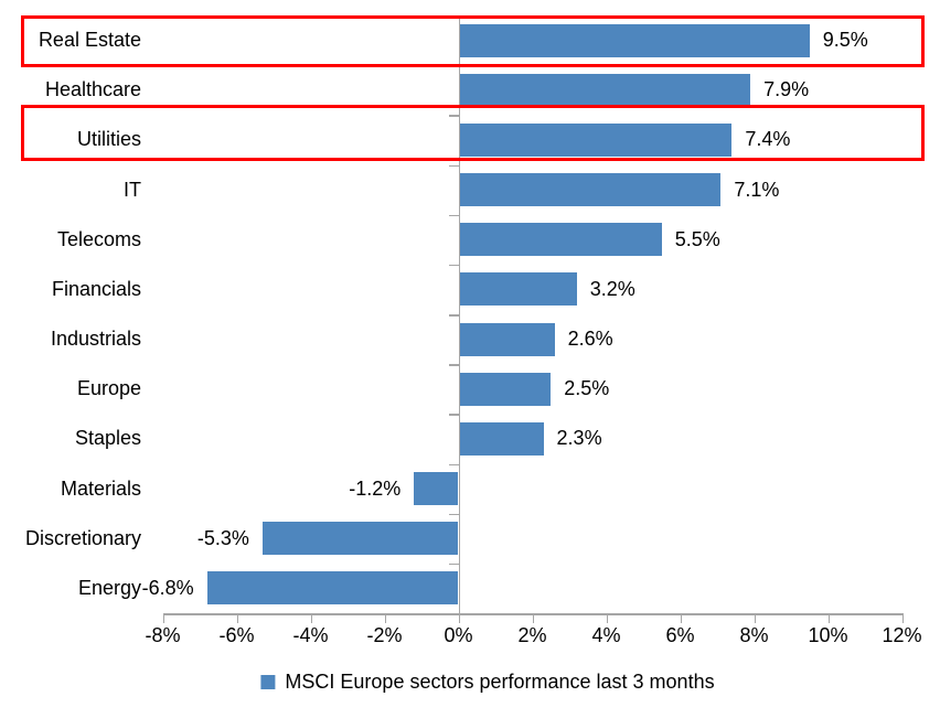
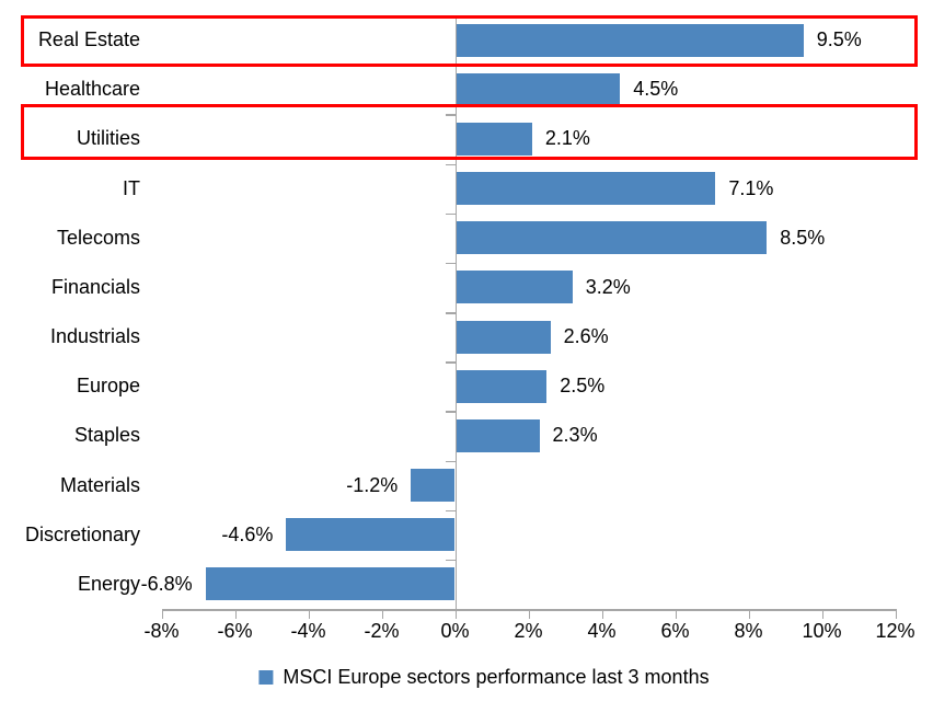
Healthcare: 7.9% -> 4.5%
Utilities: 7.4% -> 2.1%
Telecoms: 5.5% -> 8.5%
Discretionary: -5.3% -> -4.6%
